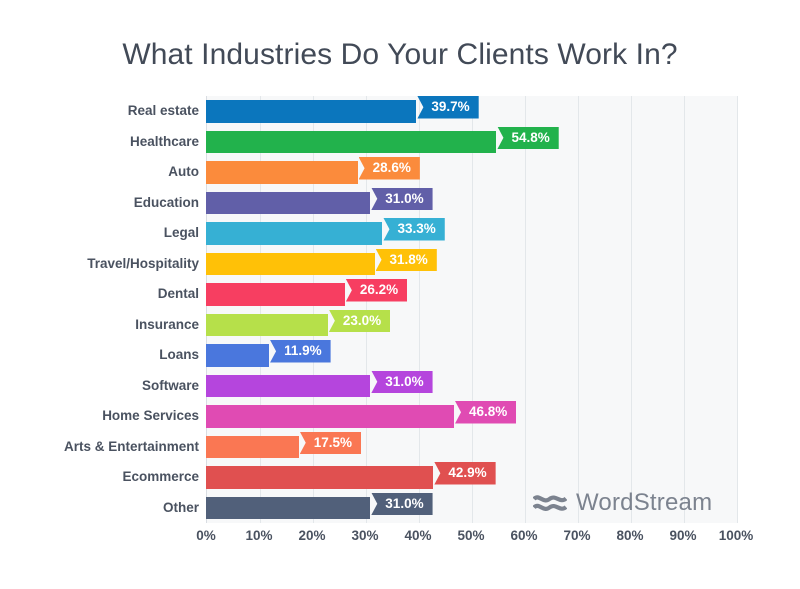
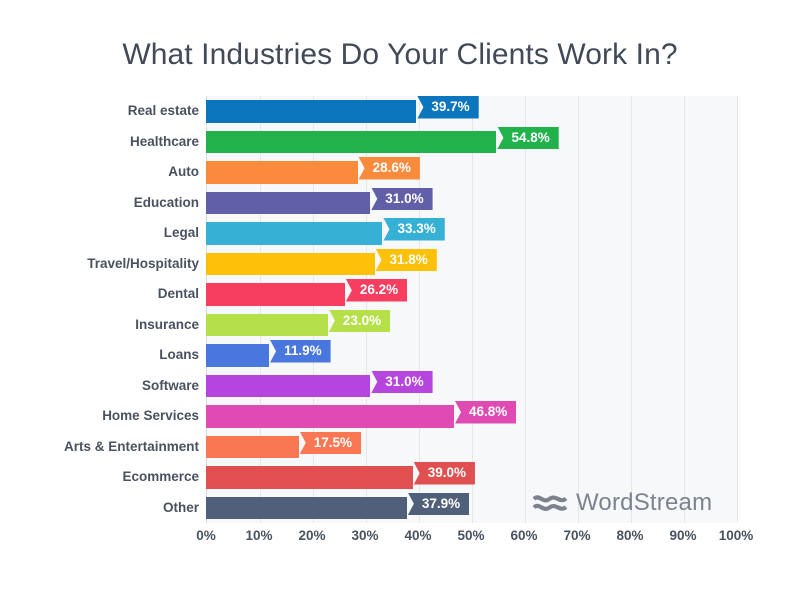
Ecommerce: 42.9% -> 39.0%
Other: 31.0% -> 37.9%
